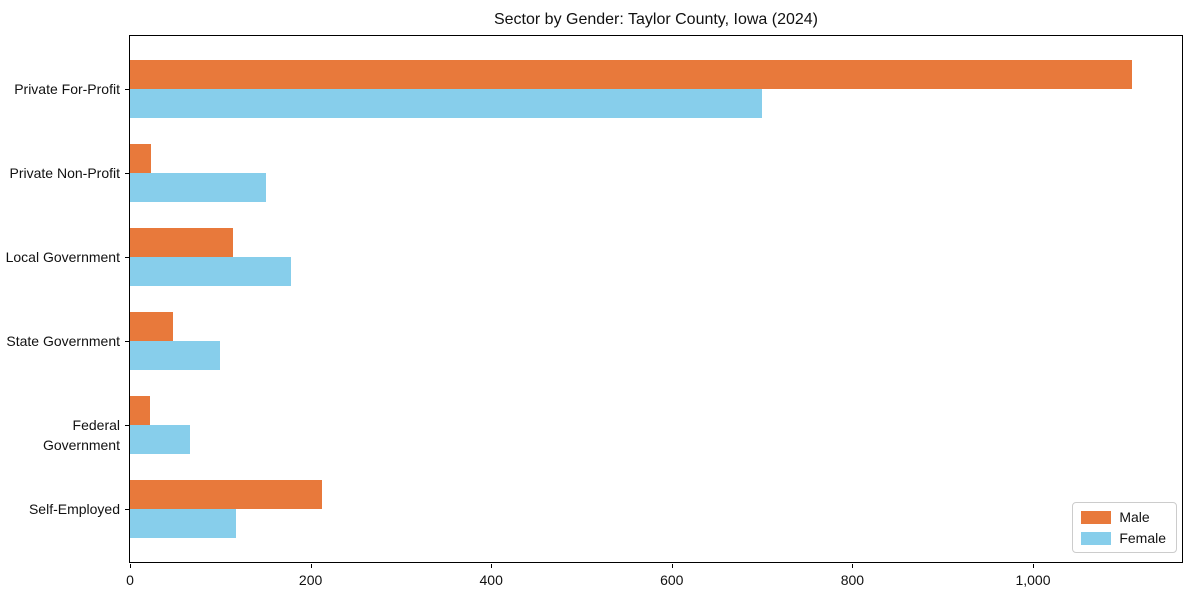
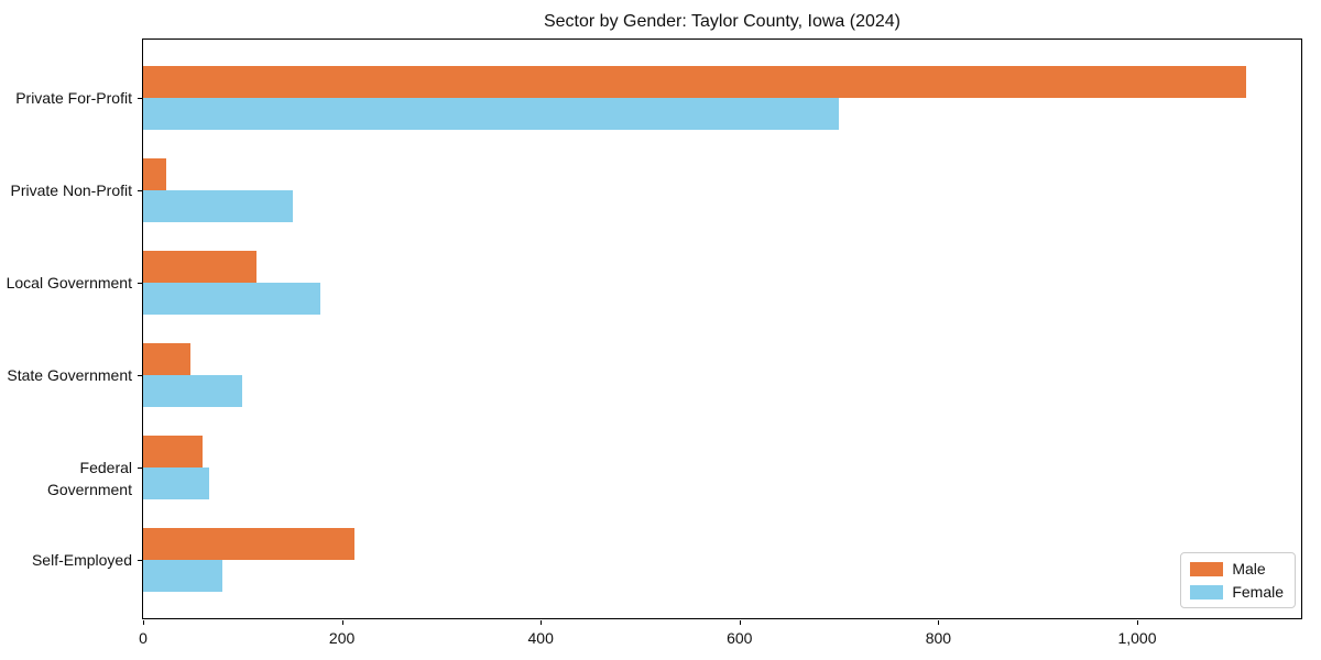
Male/Federal Government: 20 -> 60
Female/Self-Employed: 120 -> 80
